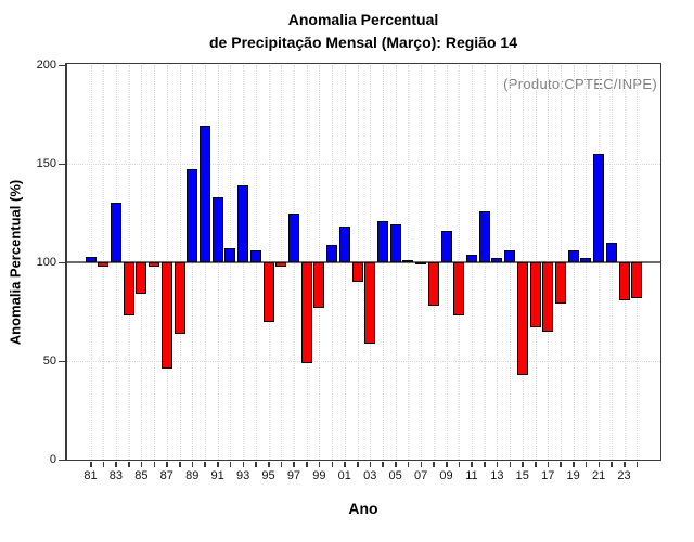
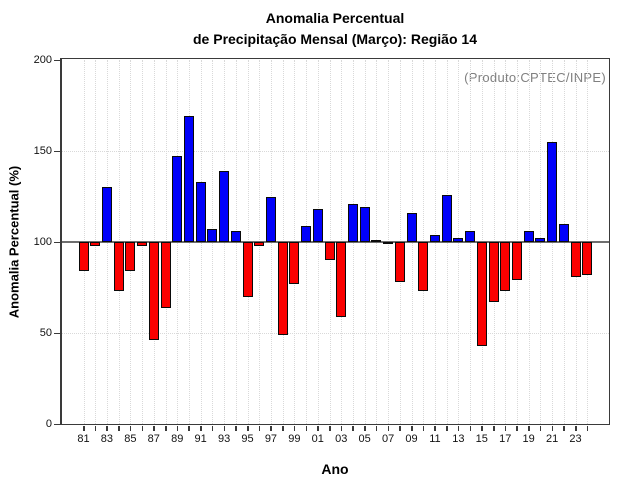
81: 103 -> 84
17: 65 -> 73
